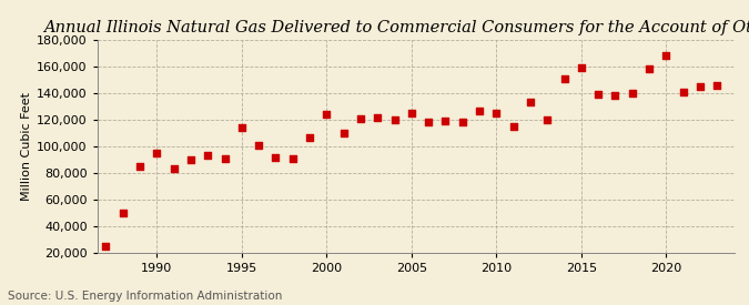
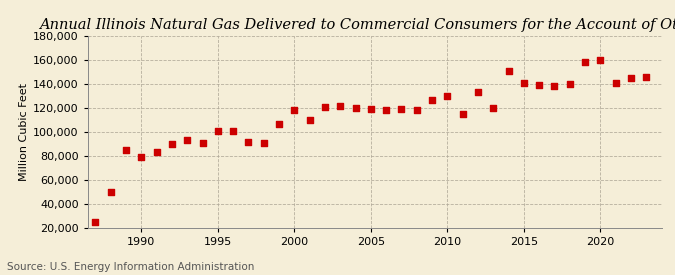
1990: 95,000 -> 79,000
1995: 114,000 -> 101,000
2000: 124,000 -> 118,000
2005: 125,000 -> 119,000
2010: 125,000 -> 130,000
2015: 159,000 -> 141,000
2020: 168,000 -> 160,000
